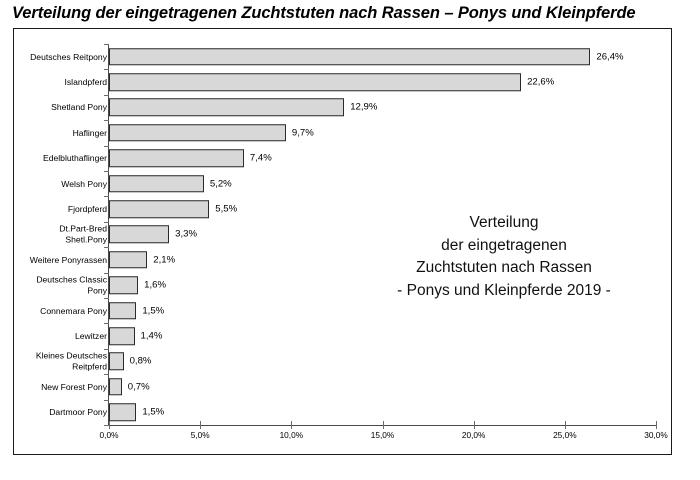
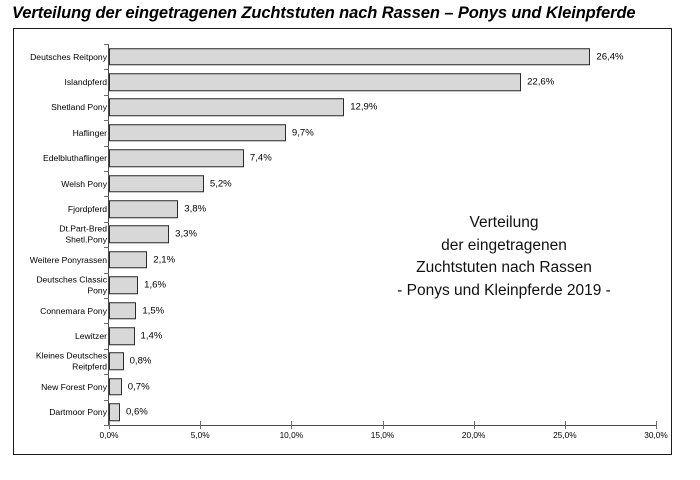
Fjordpferd: 5,5% -> 3,8%
Dartmoor Pony: 1,5% -> 0,6%
